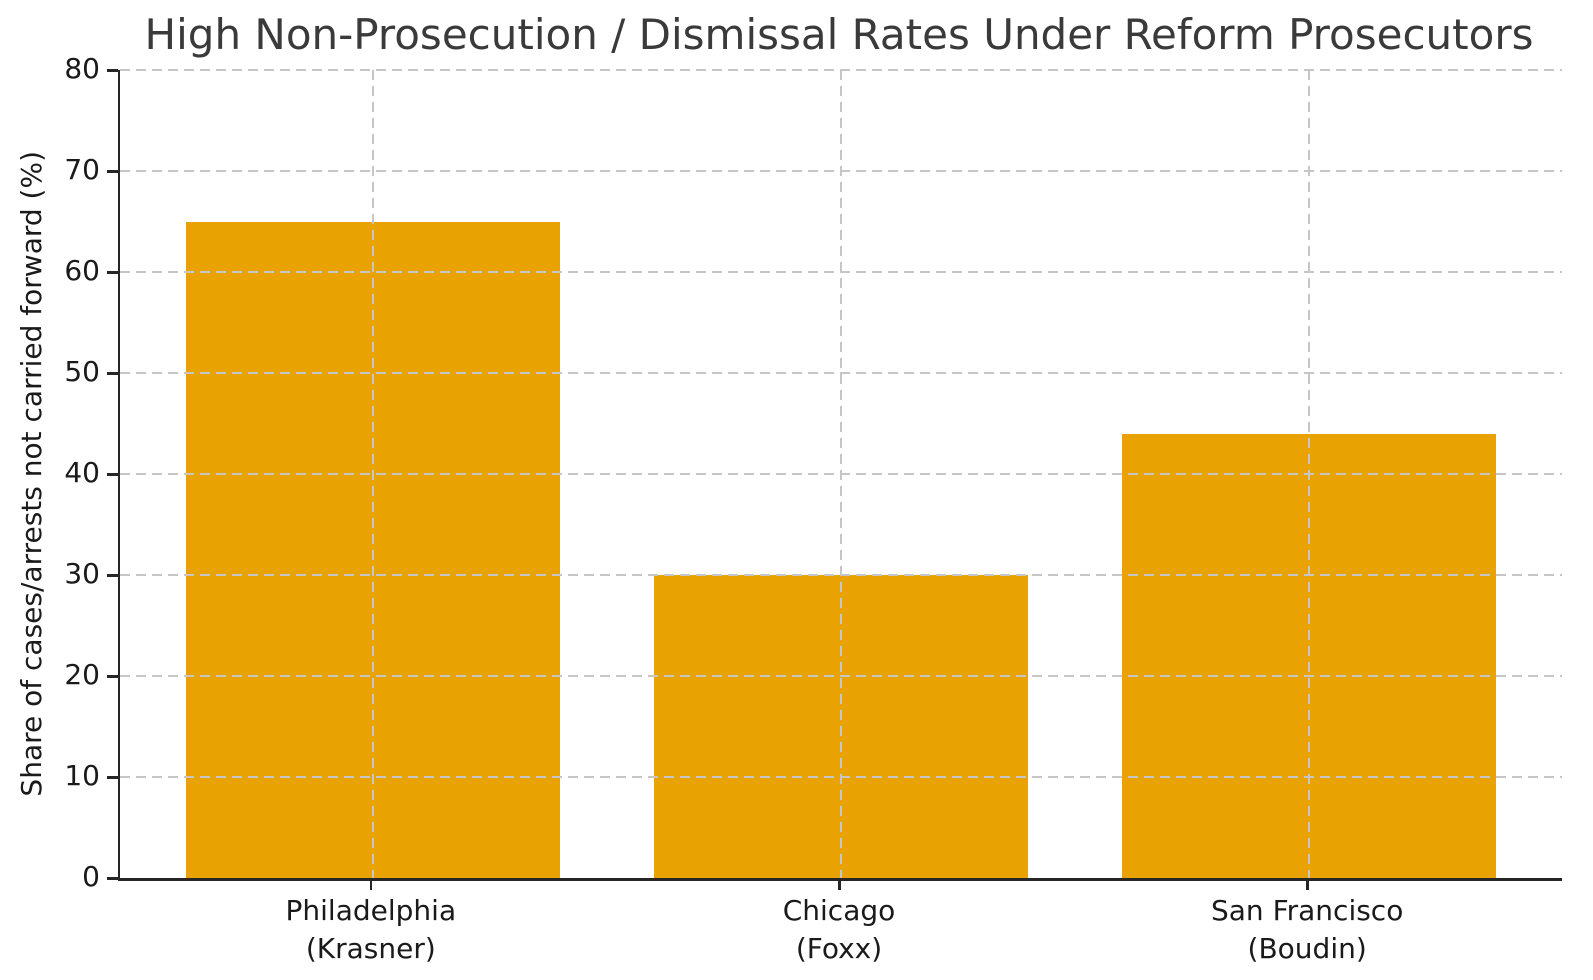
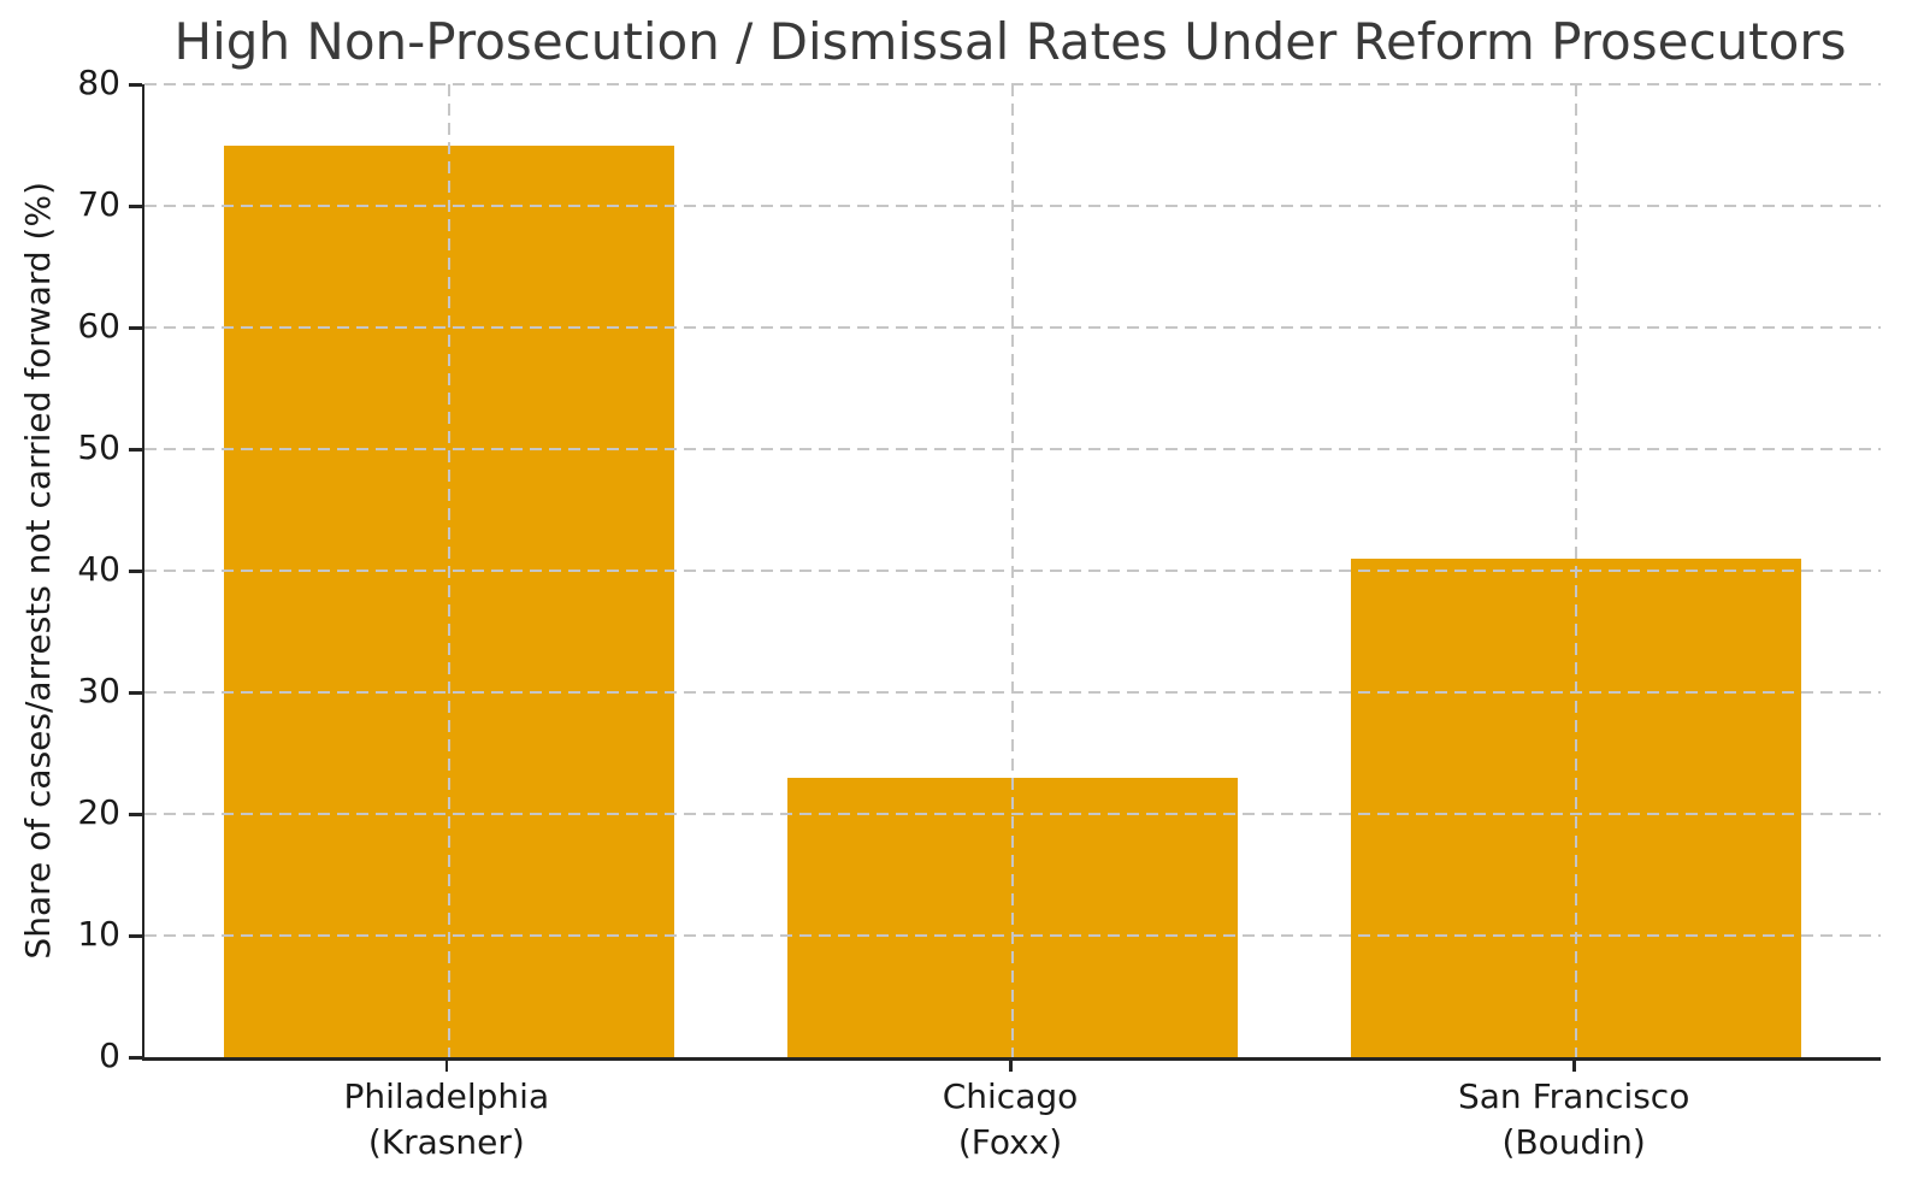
Philadelphia (Krasner): 65 -> 75
Chicago (Foxx): 30 -> 23
San Francisco (Boudin): 44 -> 41
